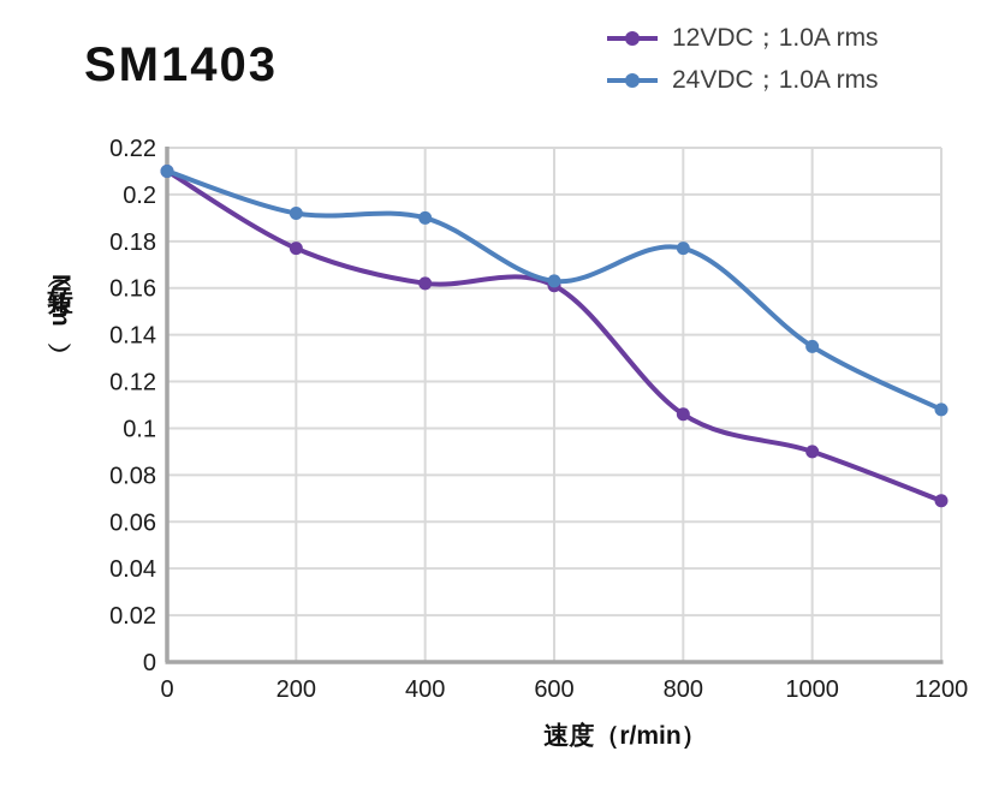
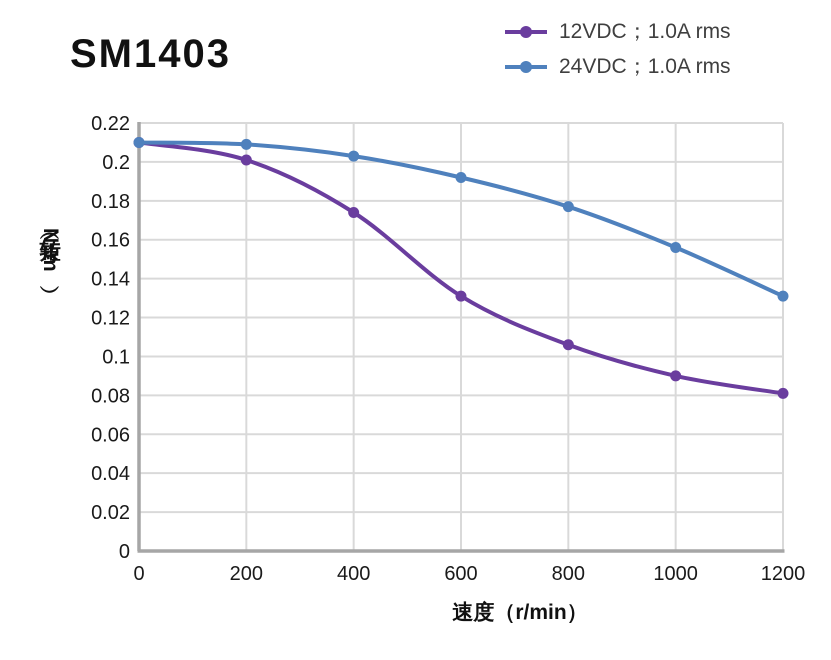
12VDC；1.0A rms/200: 0.177 -> 0.201
24VDC；1.0A rms/200: 0.192 -> 0.209
12VDC；1.0A rms/400: 0.162 -> 0.174
24VDC；1.0A rms/400: 0.190 -> 0.203
12VDC；1.0A rms/600: 0.161 -> 0.131
24VDC；1.0A rms/600: 0.163 -> 0.192
24VDC；1.0A rms/1000: 0.135 -> 0.156
12VDC；1.0A rms/1200: 0.069 -> 0.081
24VDC；1.0A rms/1200: 0.108 -> 0.131
